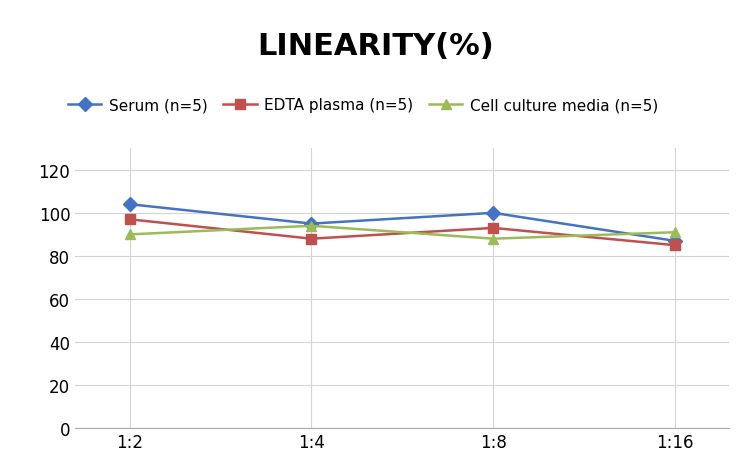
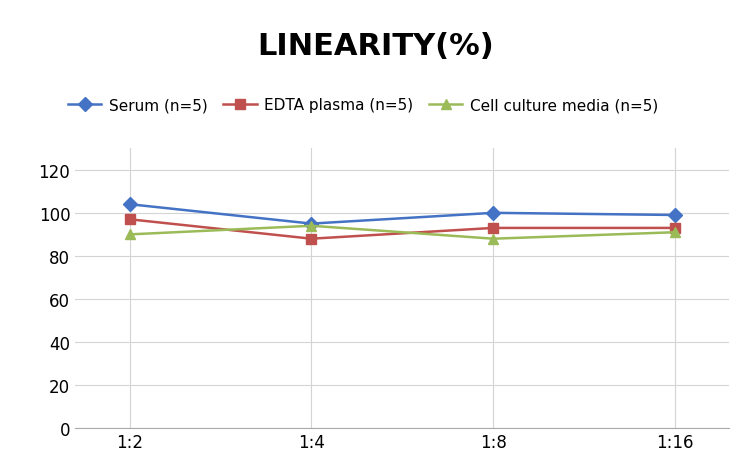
Serum (n=5)/1:16: 87 -> 99
EDTA plasma (n=5)/1:16: 85 -> 93
